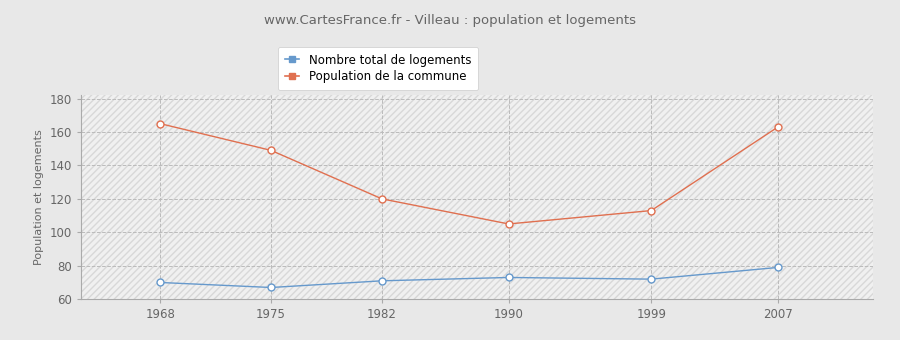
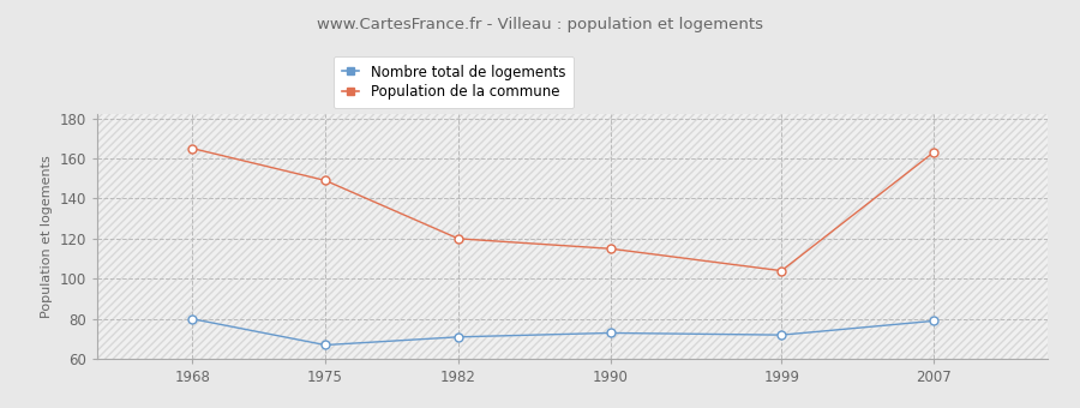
Nombre total de logements/1968: 70 -> 80
Population de la commune/1990: 105 -> 115
Population de la commune/1999: 113 -> 104
